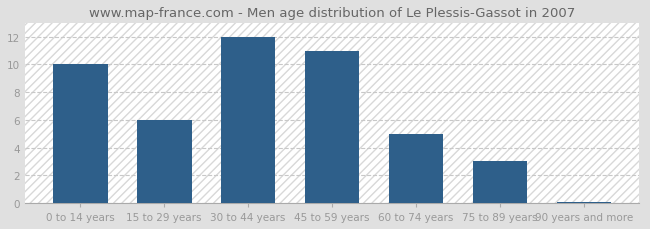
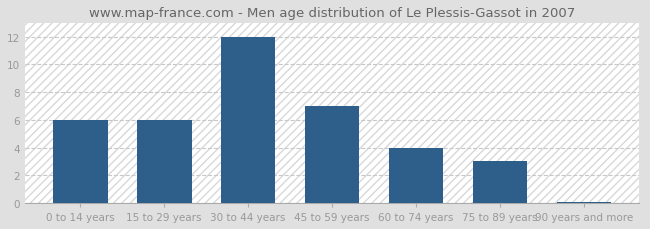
0 to 14 years: 10.0 -> 6.0
45 to 59 years: 11.0 -> 7.0
60 to 74 years: 5.0 -> 4.0
